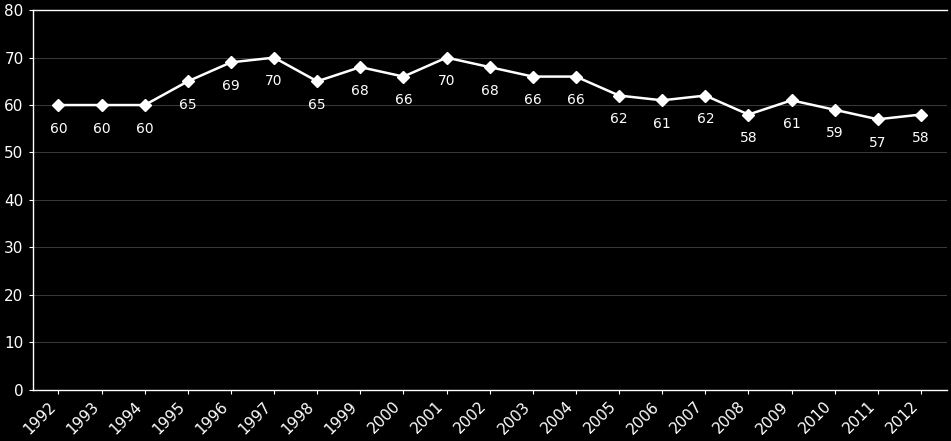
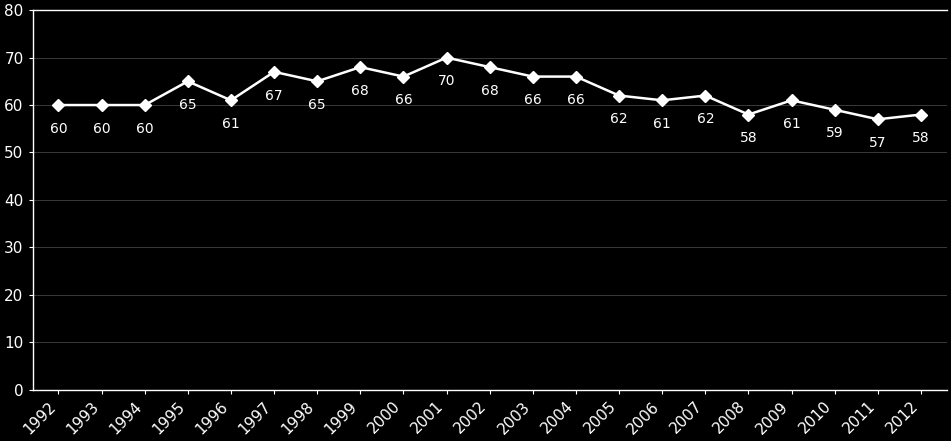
1996: 69 -> 61
1997: 70 -> 67
